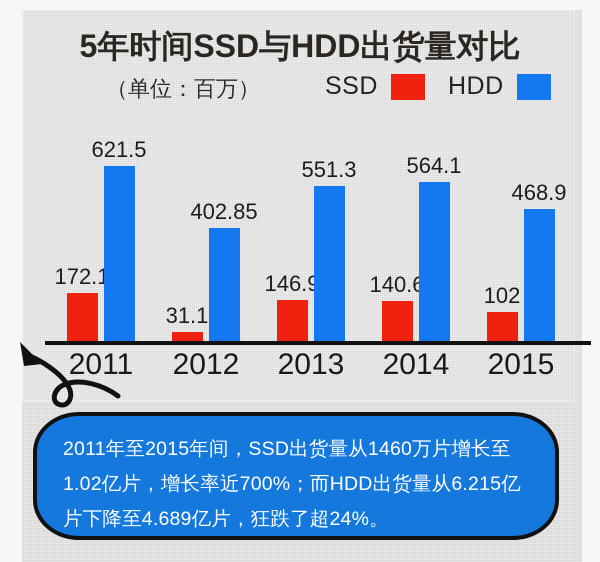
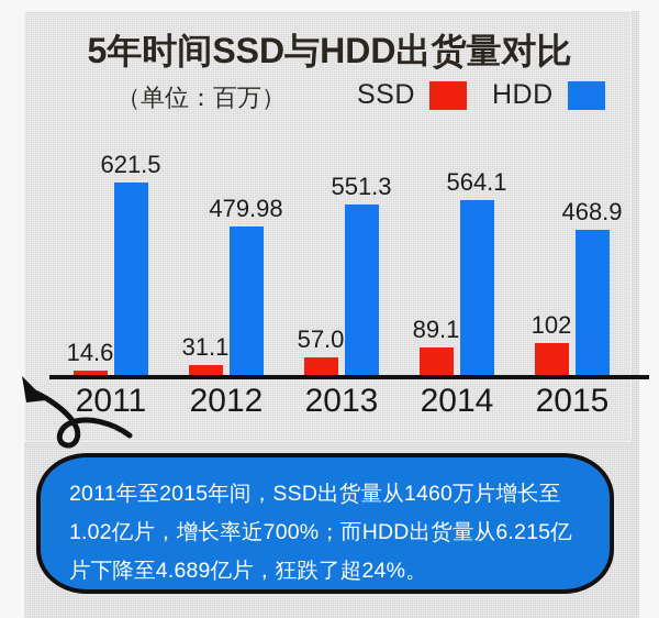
SSD/2011: 172.1 -> 14.6
HDD/2012: 402.85 -> 479.98
SSD/2013: 146.9 -> 57.0
SSD/2014: 140.6 -> 89.1
